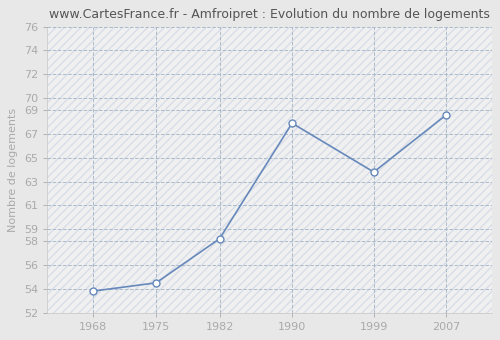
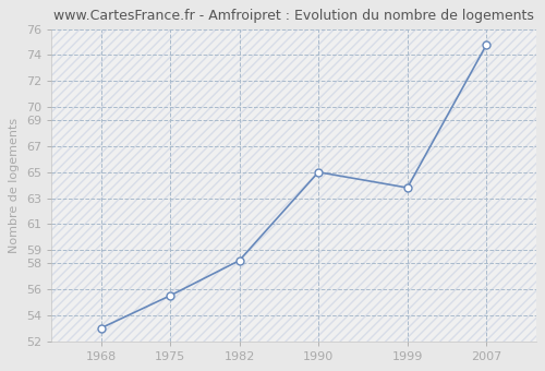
1968: 53.8 -> 53.0
1975: 54.5 -> 55.5
1990: 67.9 -> 65.0
2007: 68.6 -> 74.8
